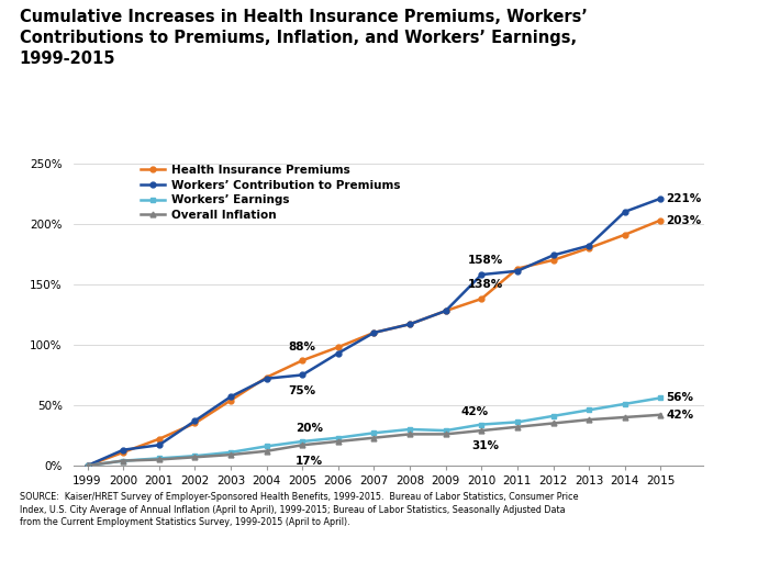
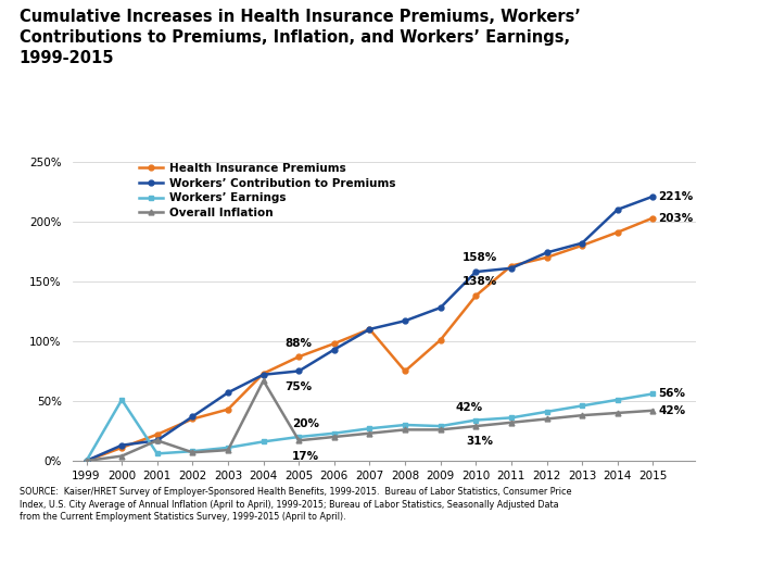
Workers’ Earnings/2000: 4% -> 51%
Overall Inflation/2001: 5% -> 17%
Health Insurance Premiums/2003: 54% -> 43%
Overall Inflation/2004: 12% -> 67%
Health Insurance Premiums/2008: 117% -> 75%
Health Insurance Premiums/2009: 128% -> 101%
